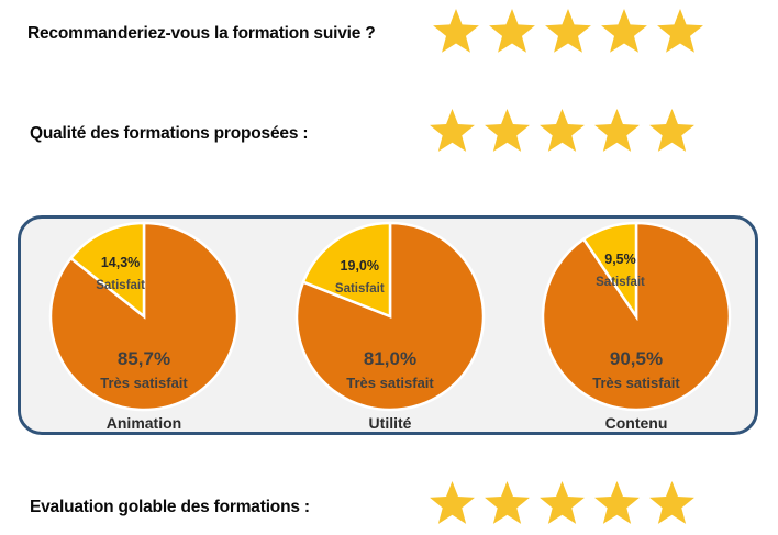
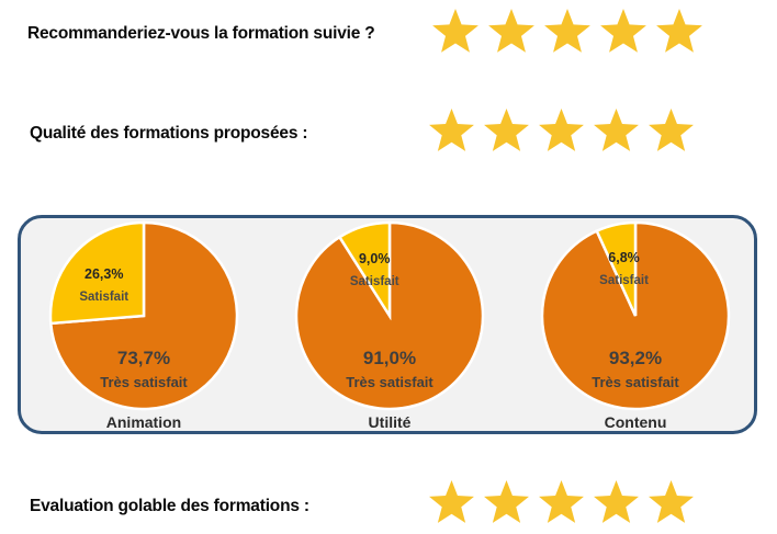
Animation/Très satisfait: 85,7% -> 73,7%
Animation/Satisfait: 14,3% -> 26,3%
Utilité/Très satisfait: 81,0% -> 91,0%
Utilité/Satisfait: 19,0% -> 9,0%
Contenu/Très satisfait: 90,5% -> 93,2%
Contenu/Satisfait: 9,5% -> 6,8%
